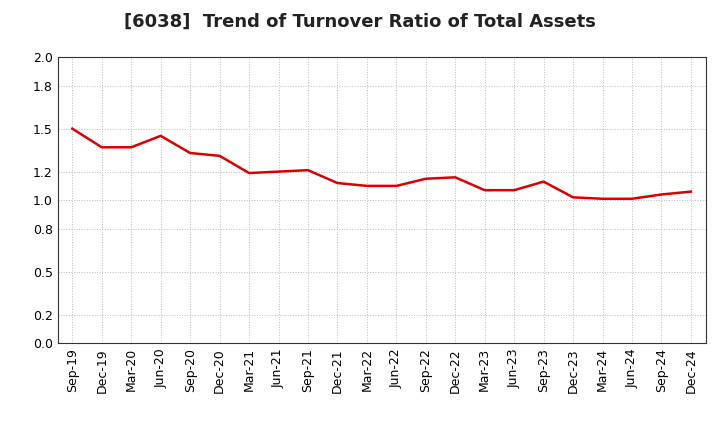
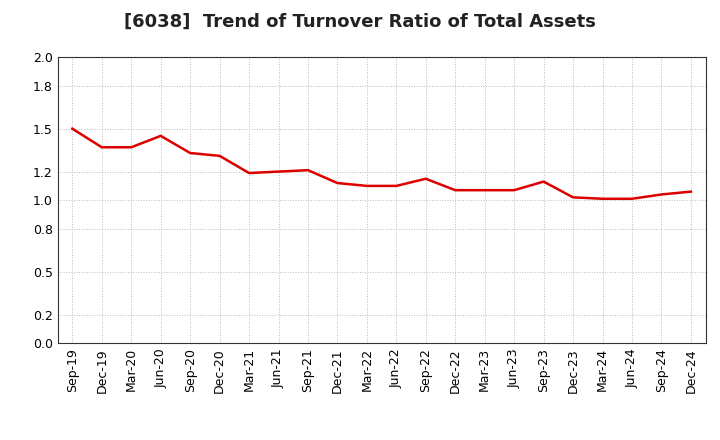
Dec-22: 1.16 -> 1.07
